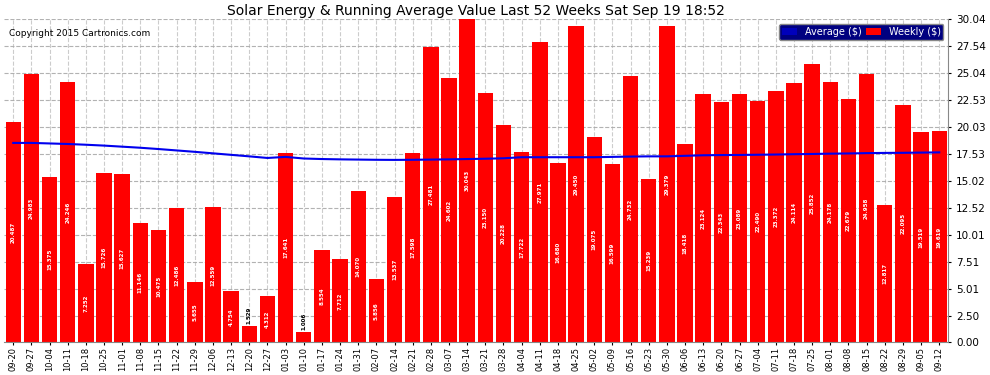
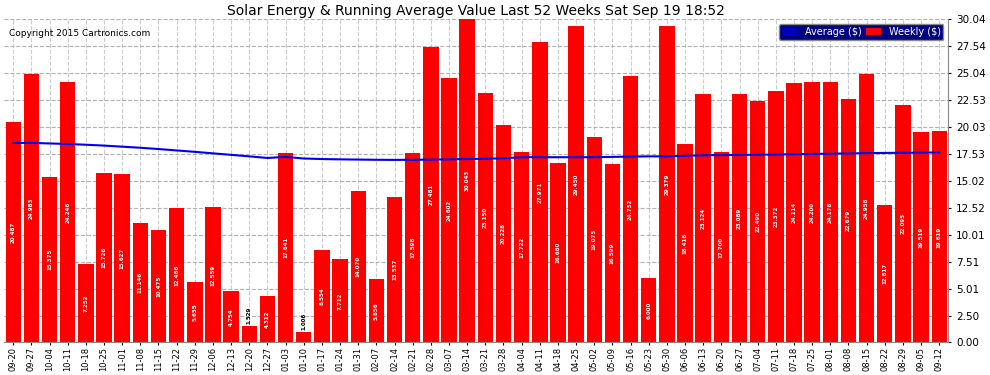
Weekly ($)/05-23: 15.2 -> 6.0
Weekly ($)/06-20: 22.3 -> 17.7
Weekly ($)/07-25: 25.9 -> 24.2
